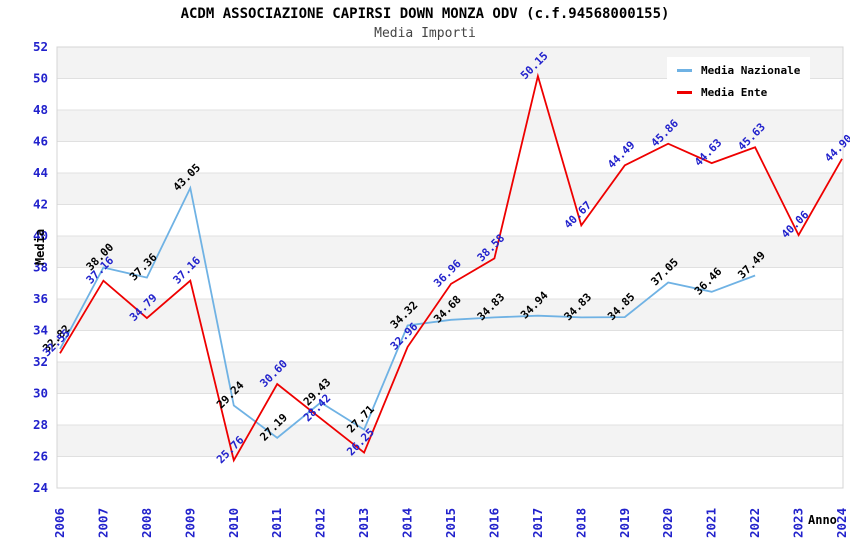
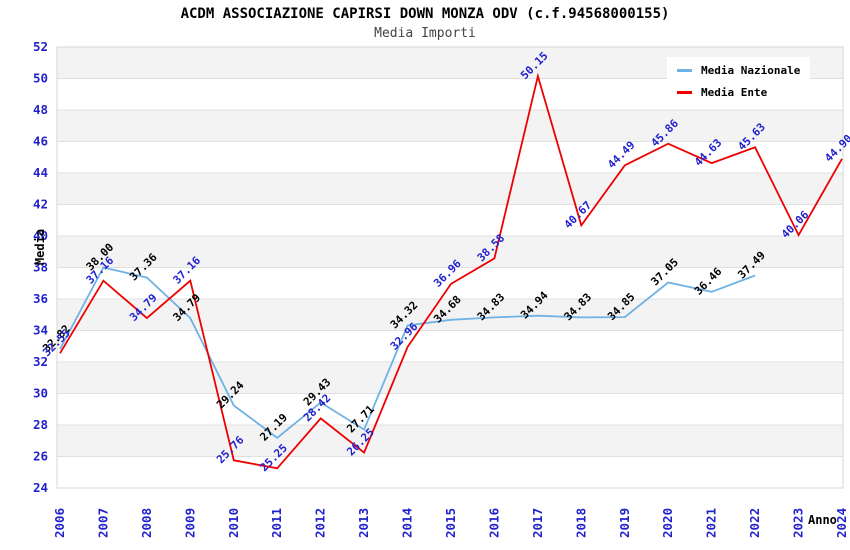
Media Nazionale/2009: 43.05 -> 34.79
Media Ente/2011: 30.60 -> 25.25
